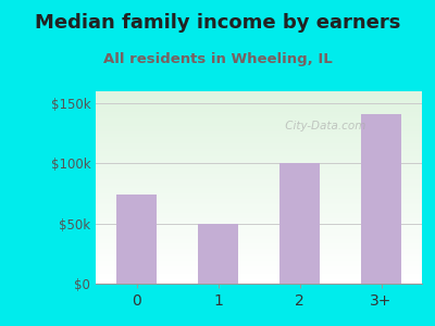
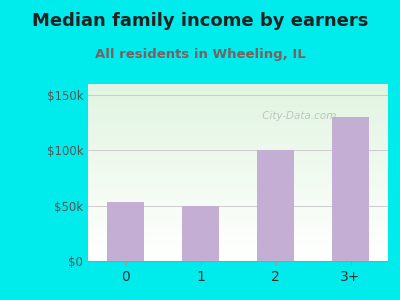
0: $74k -> $53k
3+: $141k -> $130k
